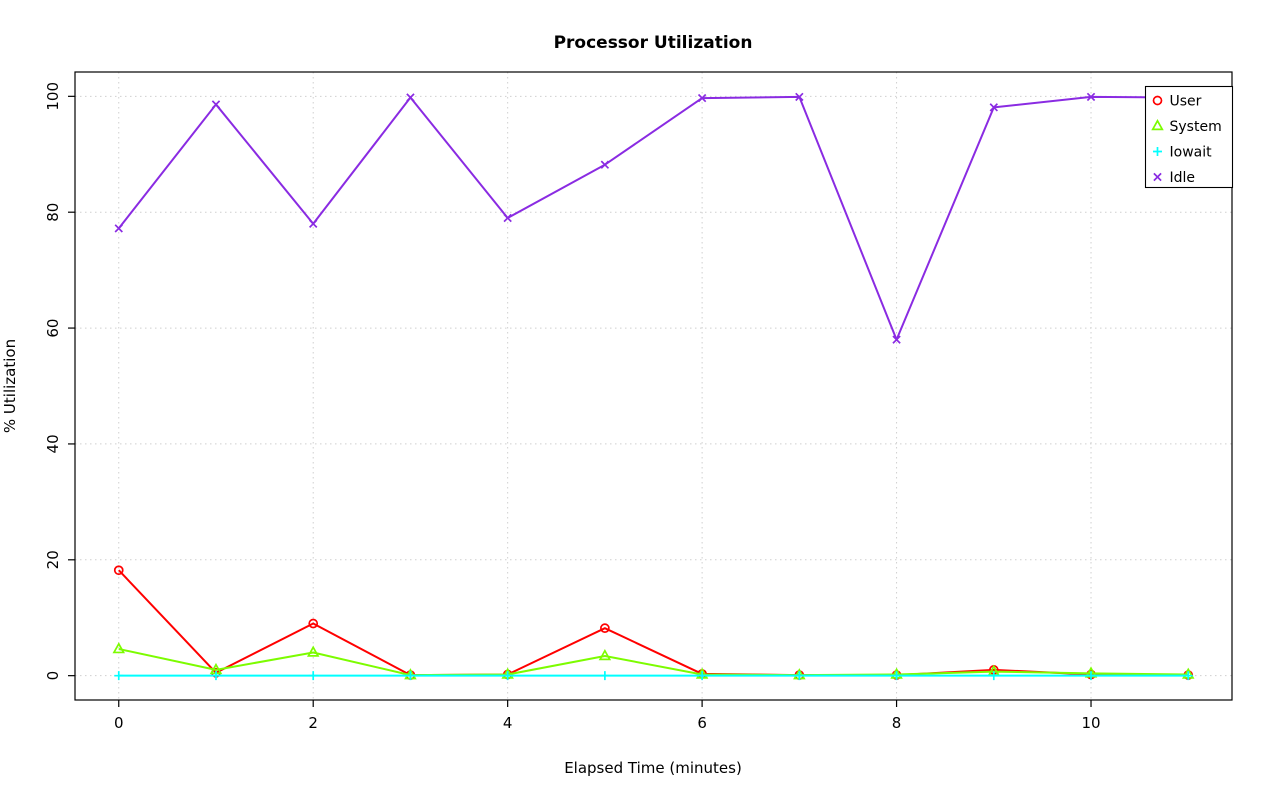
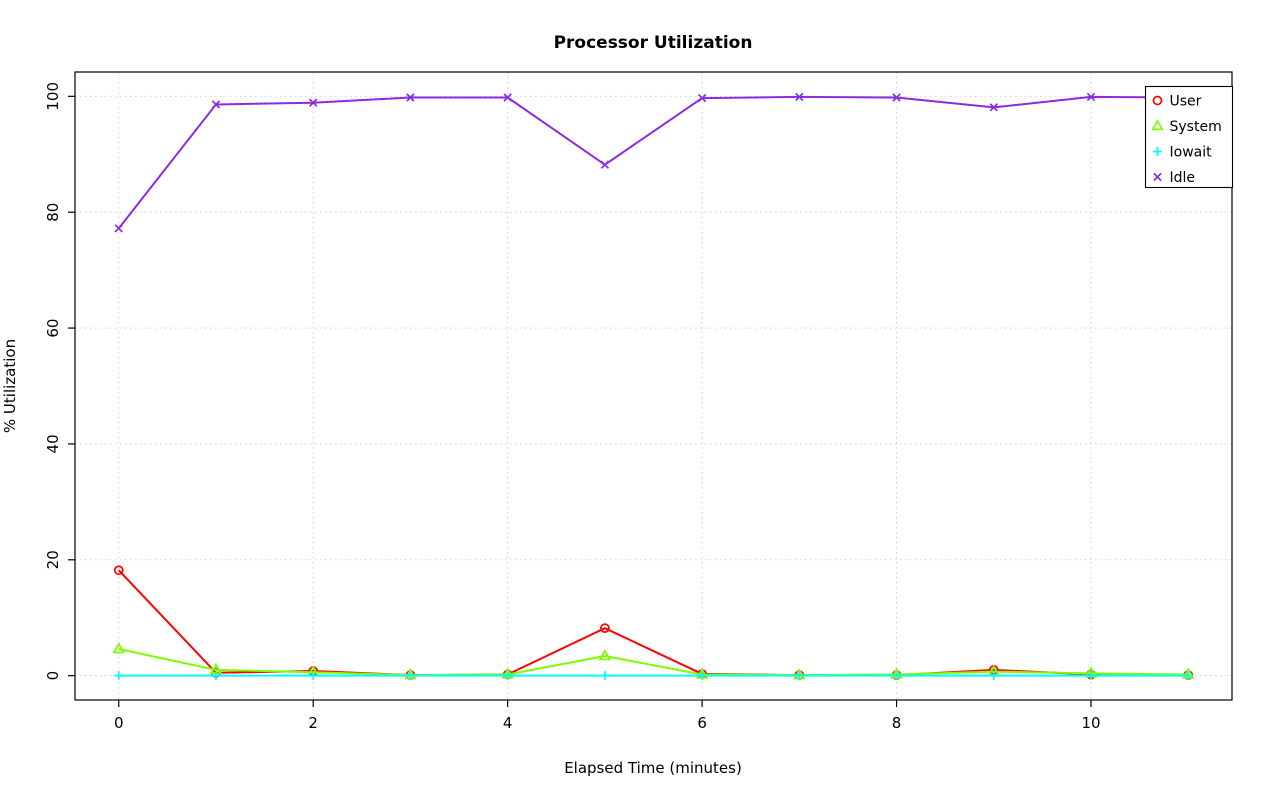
User/2: 9 -> 1
System/2: 4 -> 1
Idle/2: 78 -> 99
Idle/4: 79 -> 100
Idle/8: 58 -> 100
